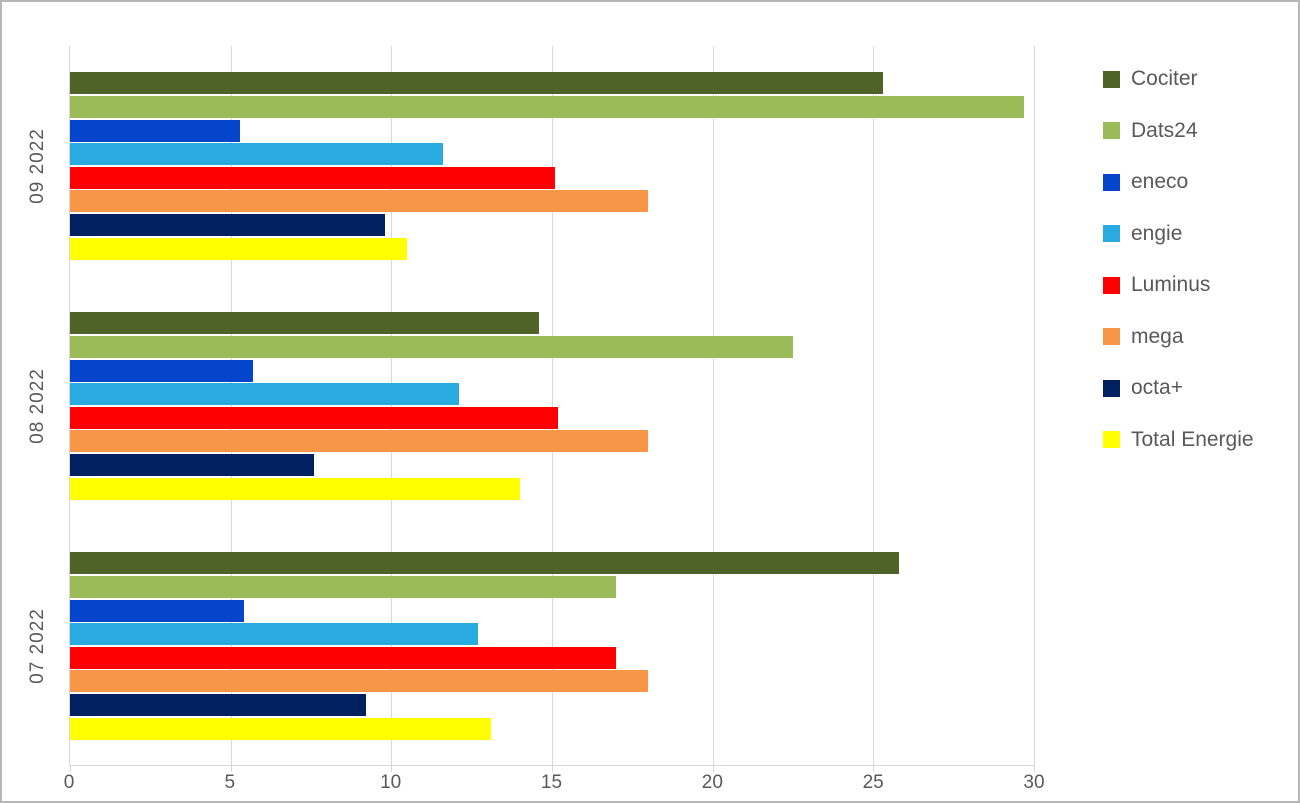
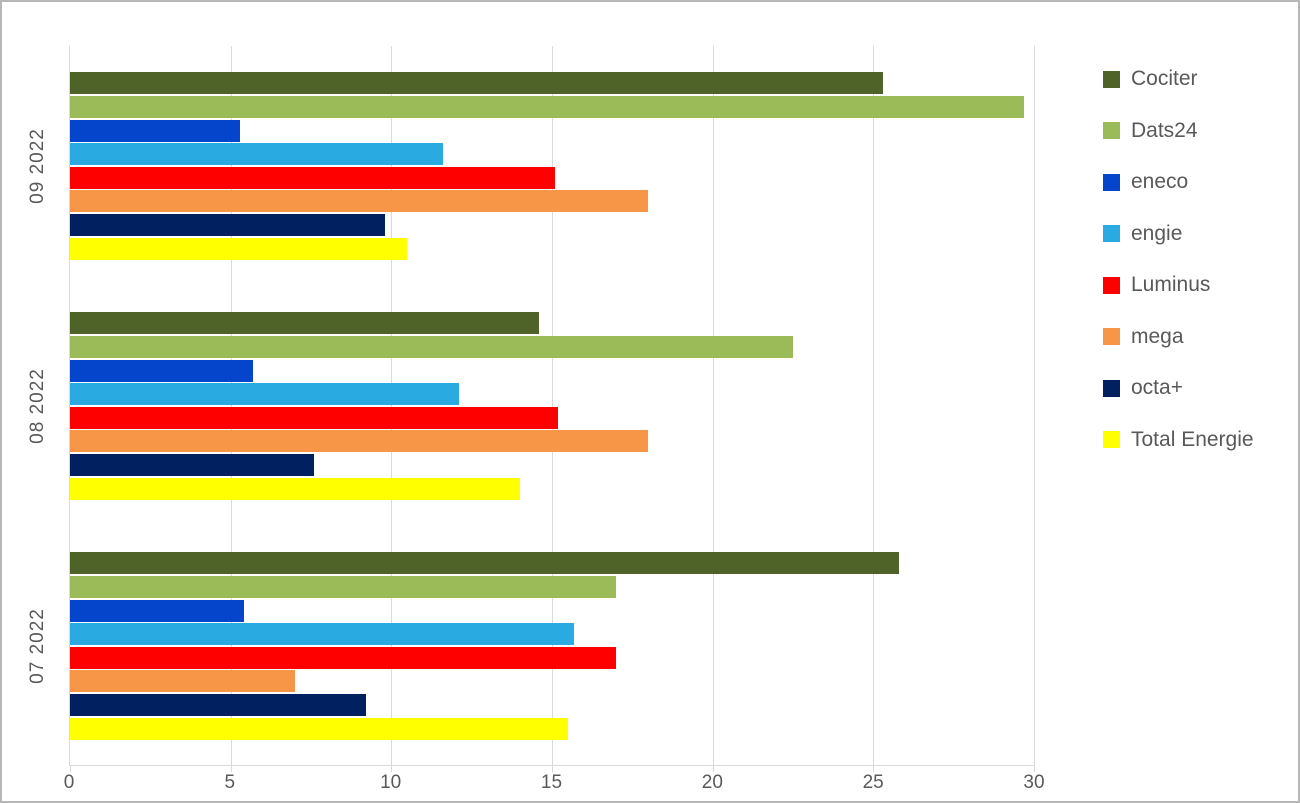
engie/07 2022: 12.7 -> 15.7
mega/07 2022: 18 -> 7
Total Energie/07 2022: 13.1 -> 15.5
